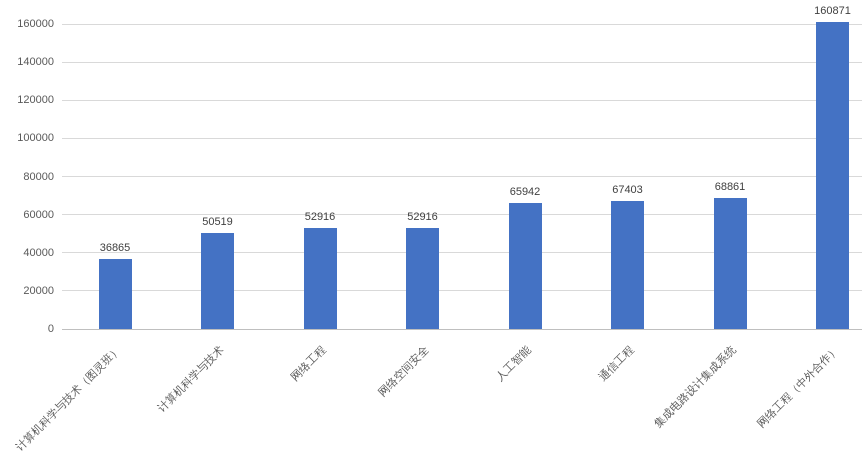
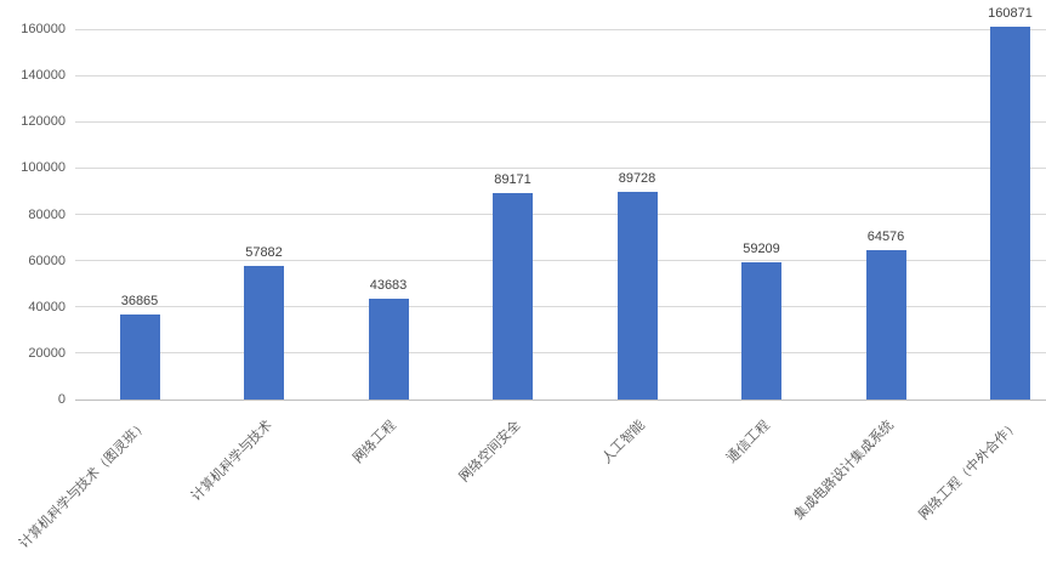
计算机科学与技术: 50519 -> 57882
网络工程: 52916 -> 43683
网络空间安全: 52916 -> 89171
人工智能: 65942 -> 89728
通信工程: 67403 -> 59209
集成电路设计集成系统: 68861 -> 64576
